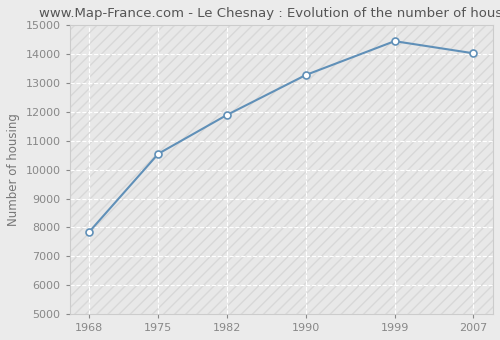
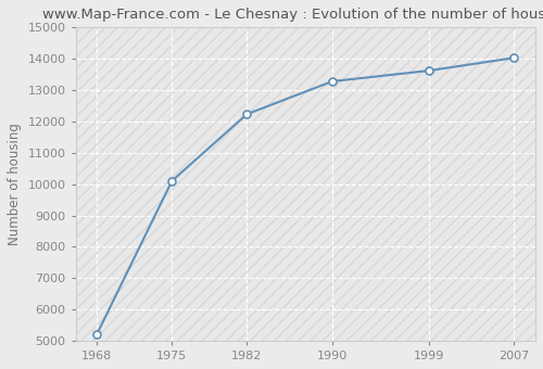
1968: 7850 -> 5220
1975: 10550 -> 10100
1982: 11900 -> 12230
1999: 14450 -> 13620
